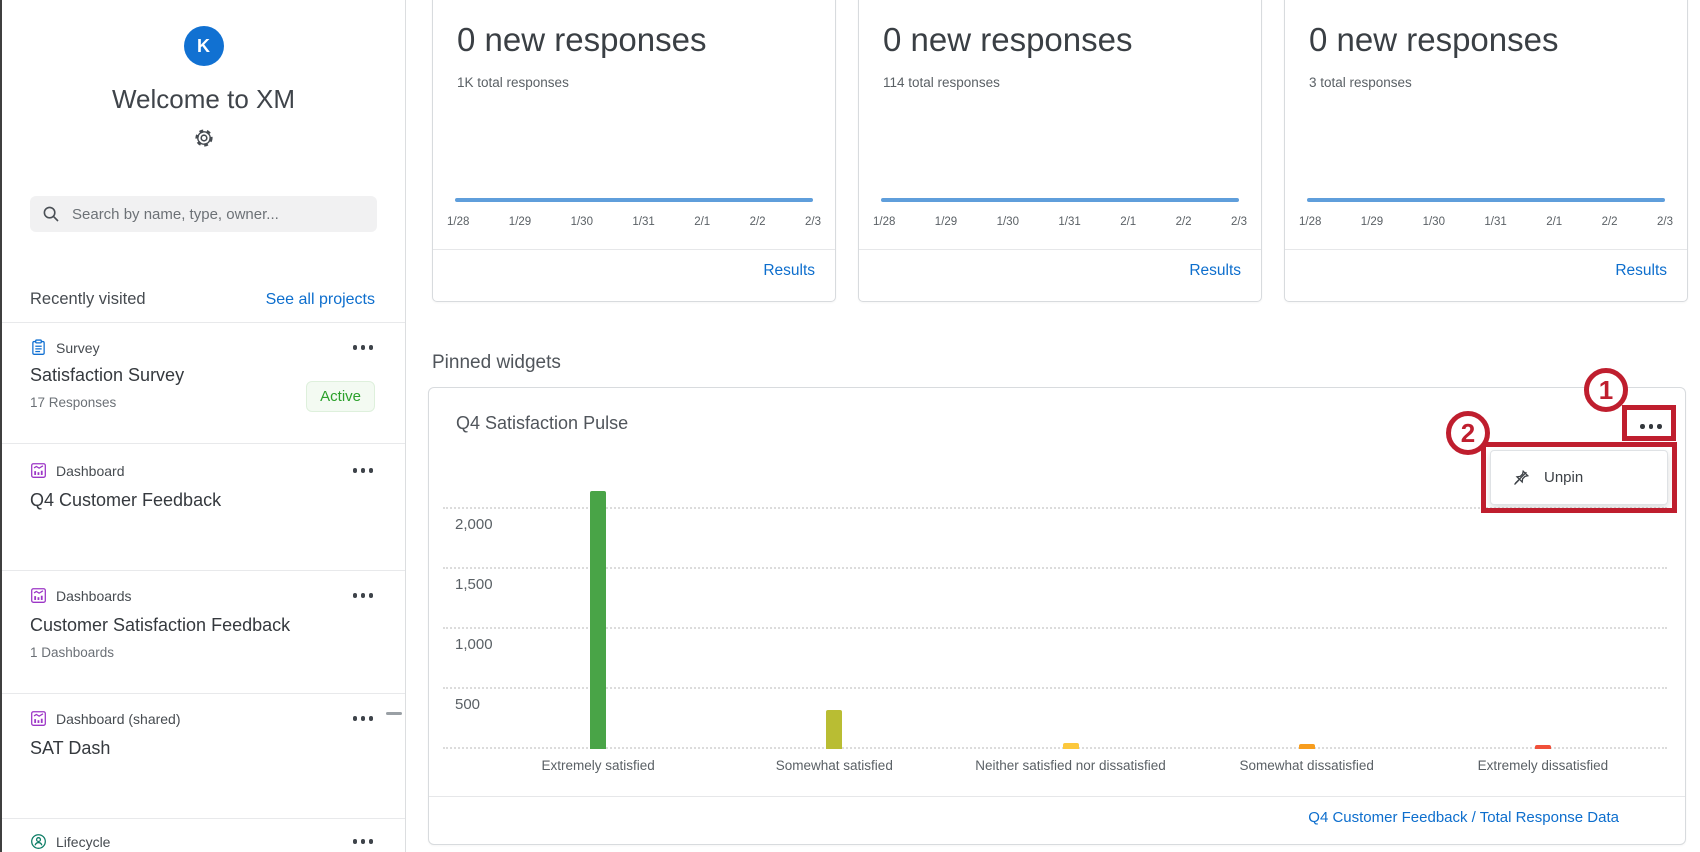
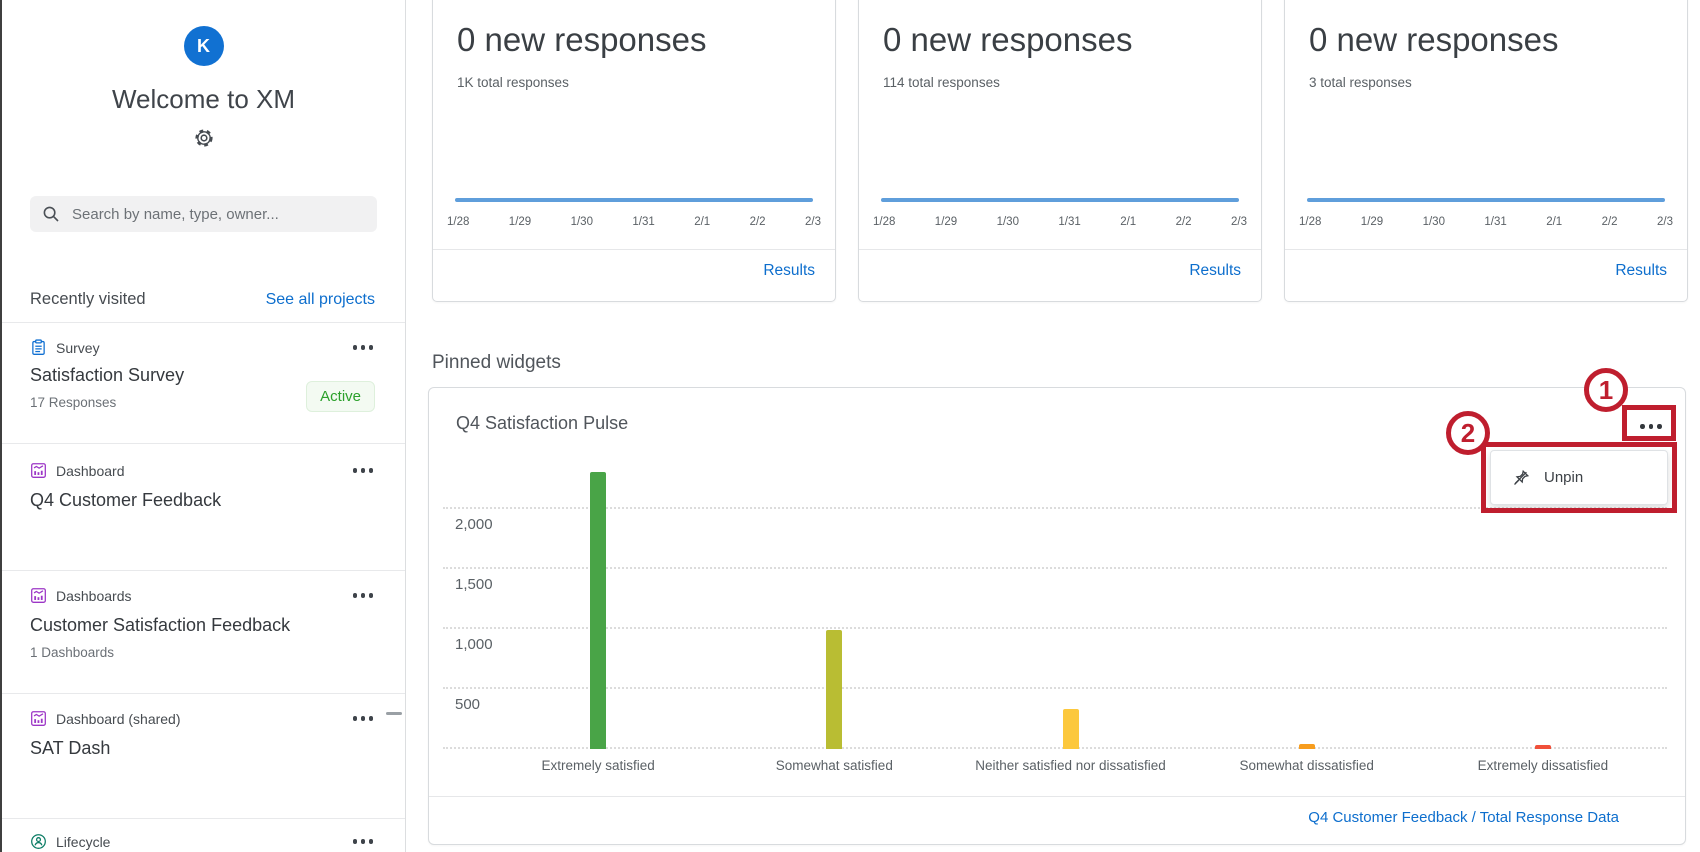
Extremely satisfied: 2150 -> 2310
Somewhat satisfied: 320 -> 990
Neither satisfied nor dissatisfied: 50 -> 330
